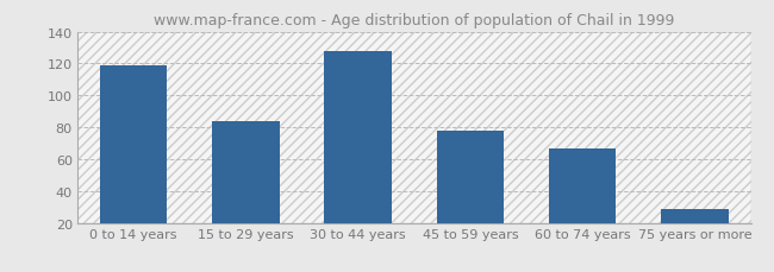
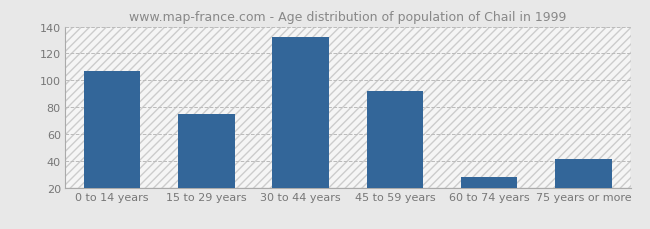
0 to 14 years: 119 -> 107
15 to 29 years: 84 -> 75
30 to 44 years: 128 -> 132
45 to 59 years: 78 -> 92
60 to 74 years: 67 -> 28
75 years or more: 29 -> 41
